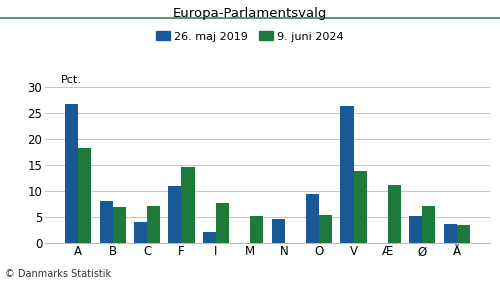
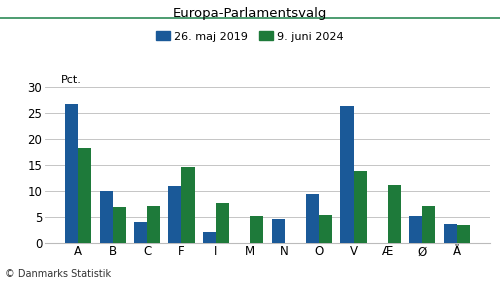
26. maj 2019/B: 8.0 -> 10.0
